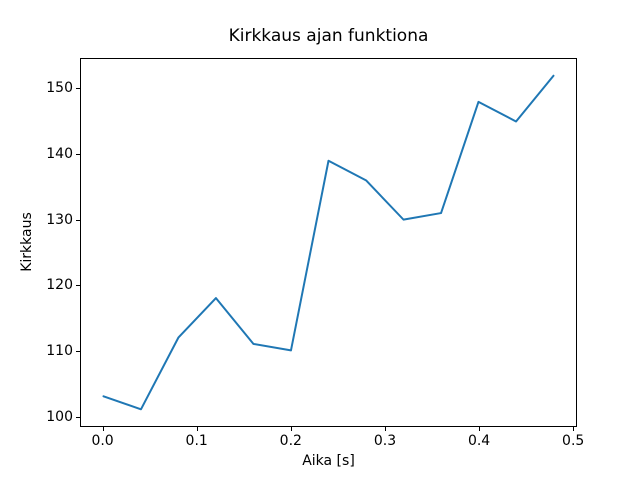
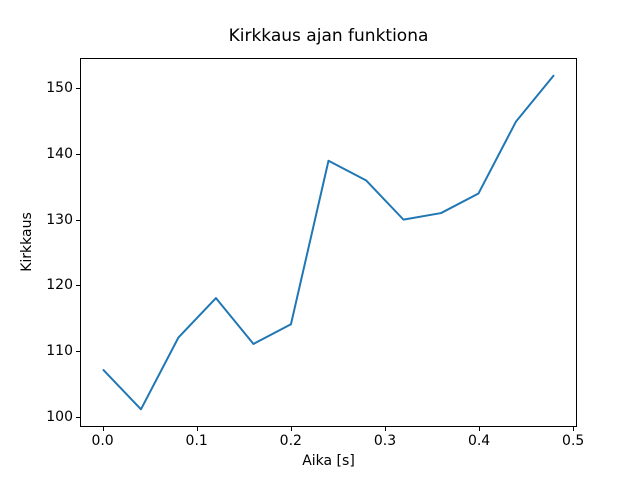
0.0: 103 -> 107
0.2: 110 -> 114
0.4: 148 -> 134
